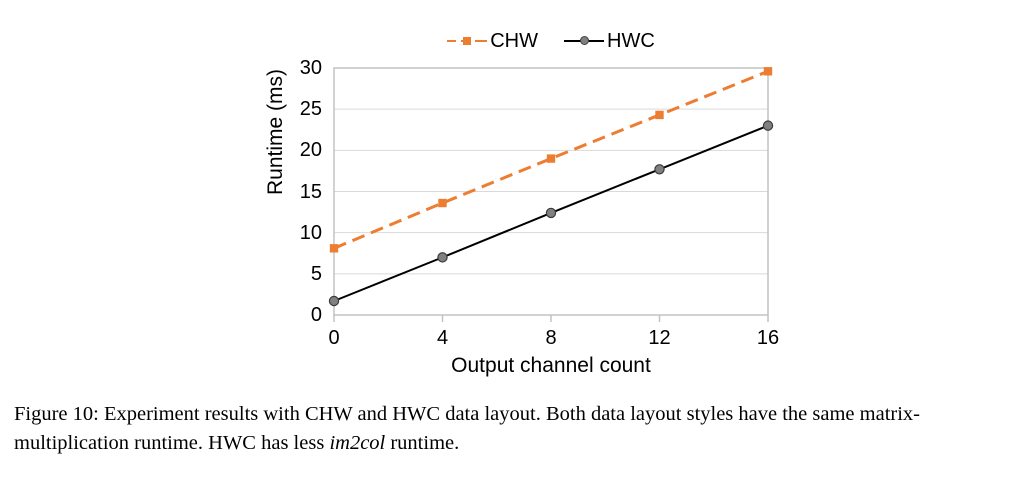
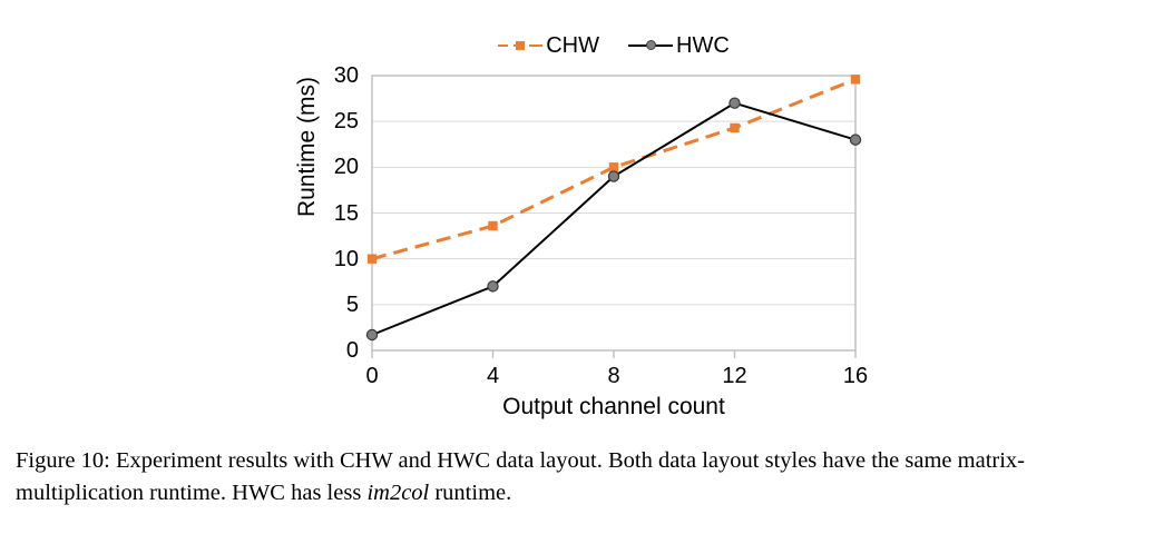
CHW/0: 8 -> 10
CHW/8: 19 -> 20
HWC/8: 12 -> 19
HWC/12: 18 -> 27
